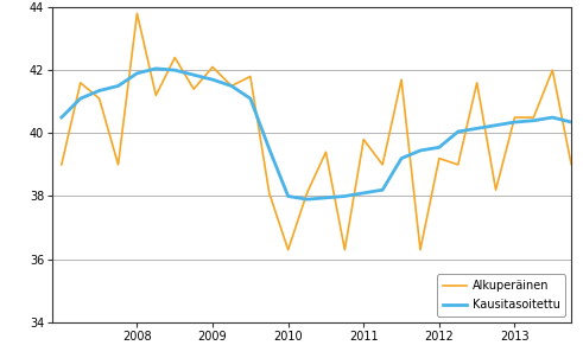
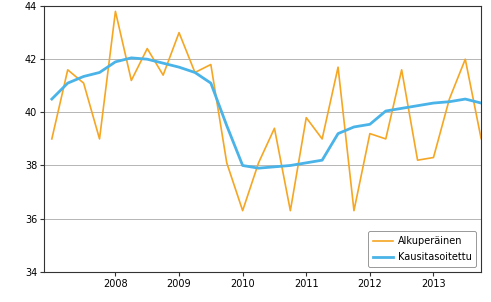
Alkuperäinen/2009: 42.1 -> 43.0
Alkuperäinen/2013: 40.5 -> 38.3
